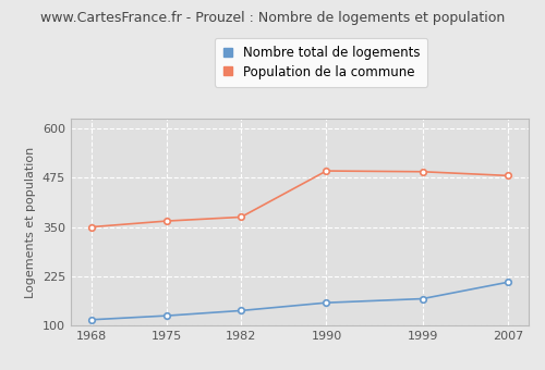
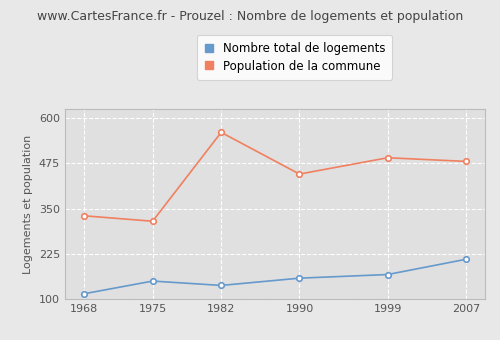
Population de la commune/1968: 350 -> 330
Nombre total de logements/1975: 125 -> 150
Population de la commune/1975: 365 -> 315
Population de la commune/1982: 375 -> 560
Population de la commune/1990: 492 -> 445
